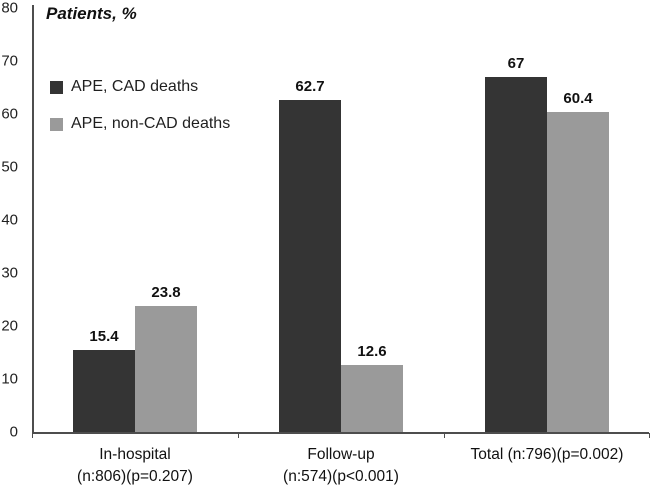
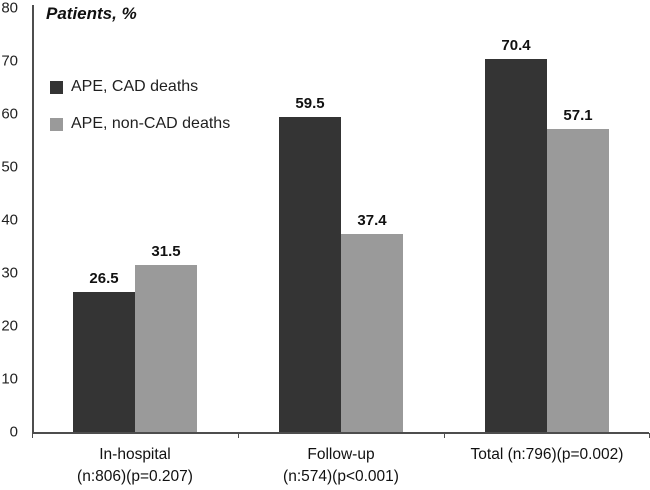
APE, CAD deaths/In-hospital (n:806)(p=0.207): 15.4 -> 26.5
APE, non-CAD deaths/In-hospital (n:806)(p=0.207): 23.8 -> 31.5
APE, CAD deaths/Follow-up (n:574)(p<0.001): 62.7 -> 59.5
APE, non-CAD deaths/Follow-up (n:574)(p<0.001): 12.6 -> 37.4
APE, CAD deaths/Total (n:796)(p=0.002): 67 -> 70.4
APE, non-CAD deaths/Total (n:796)(p=0.002): 60.4 -> 57.1
